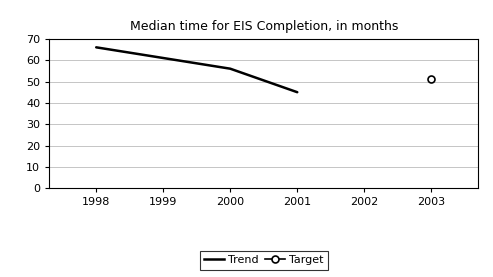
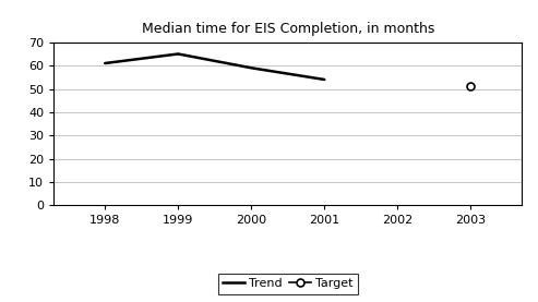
1998: 66 -> 61
1999: 61 -> 65
2000: 56 -> 59
2001: 45 -> 54
